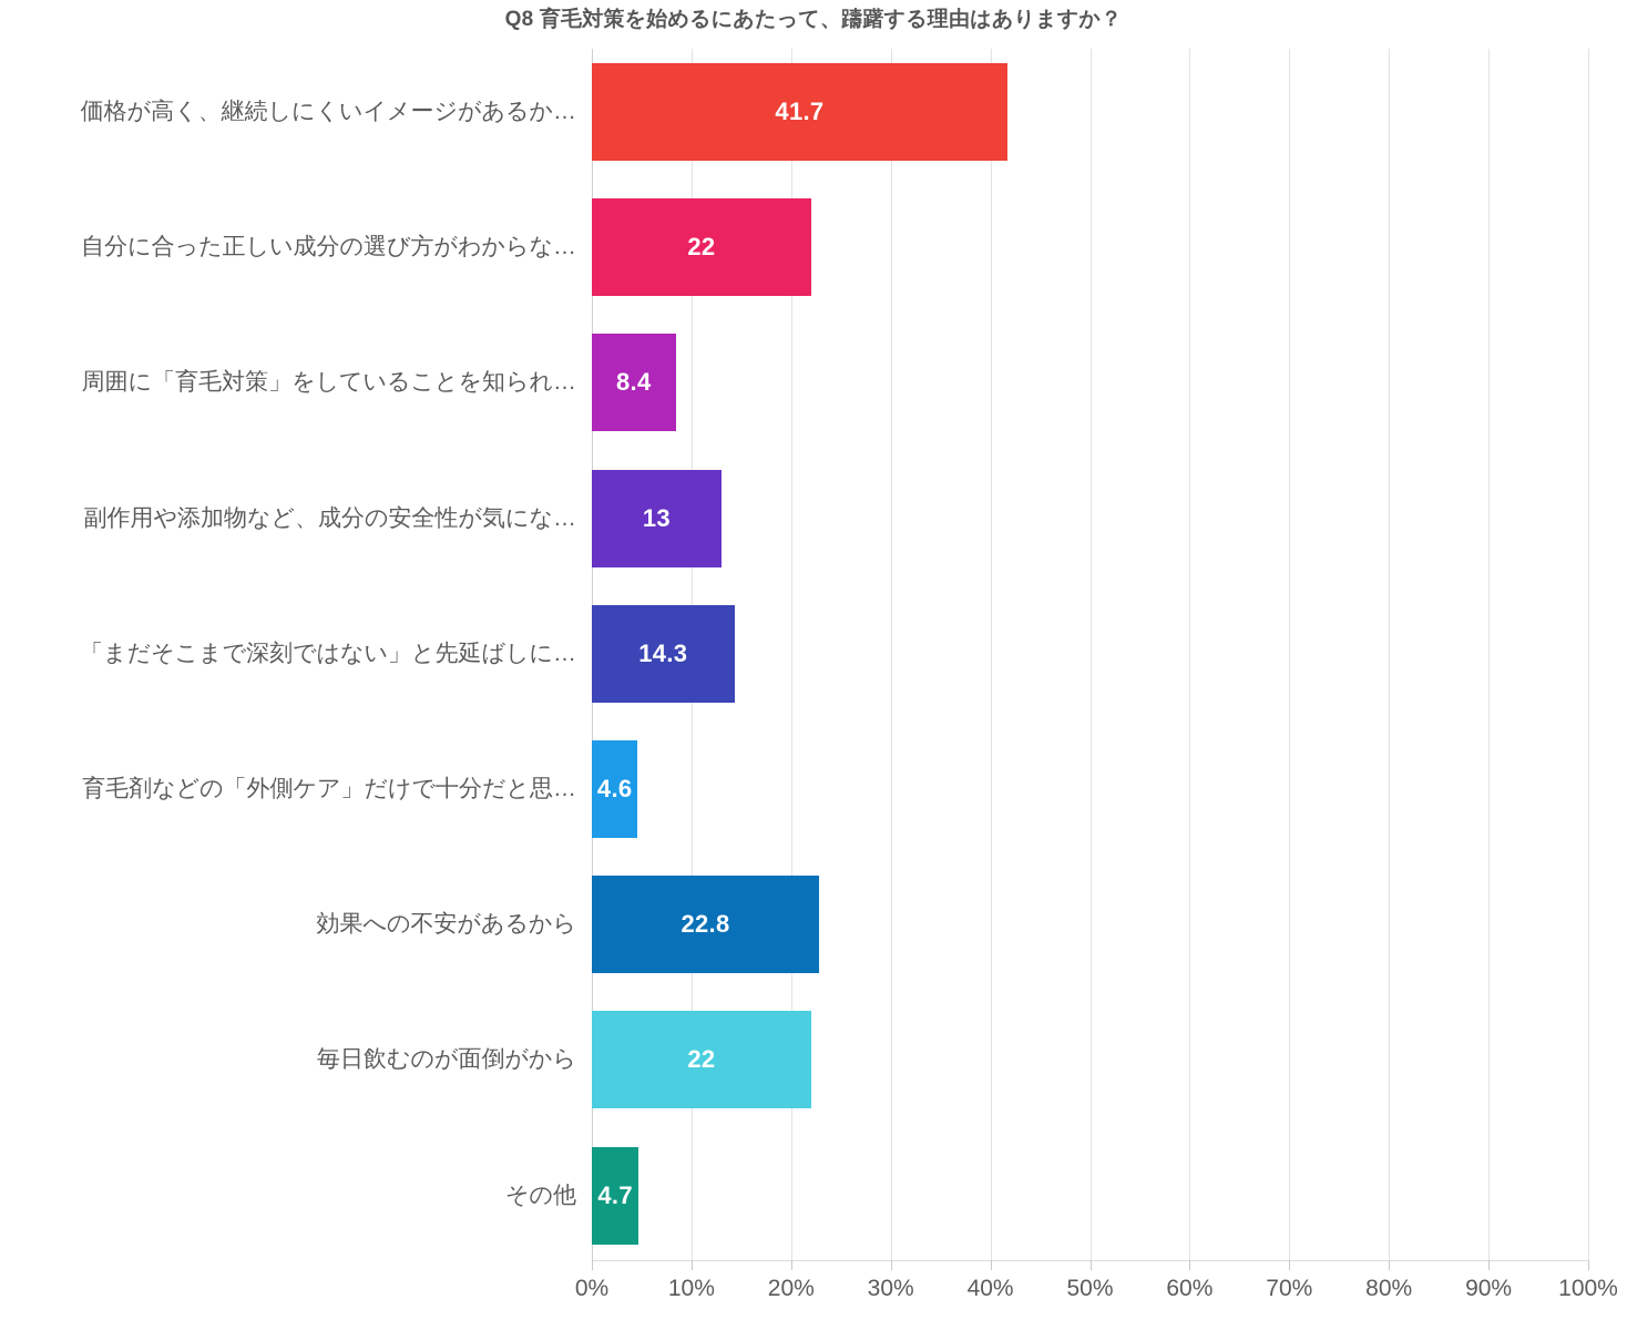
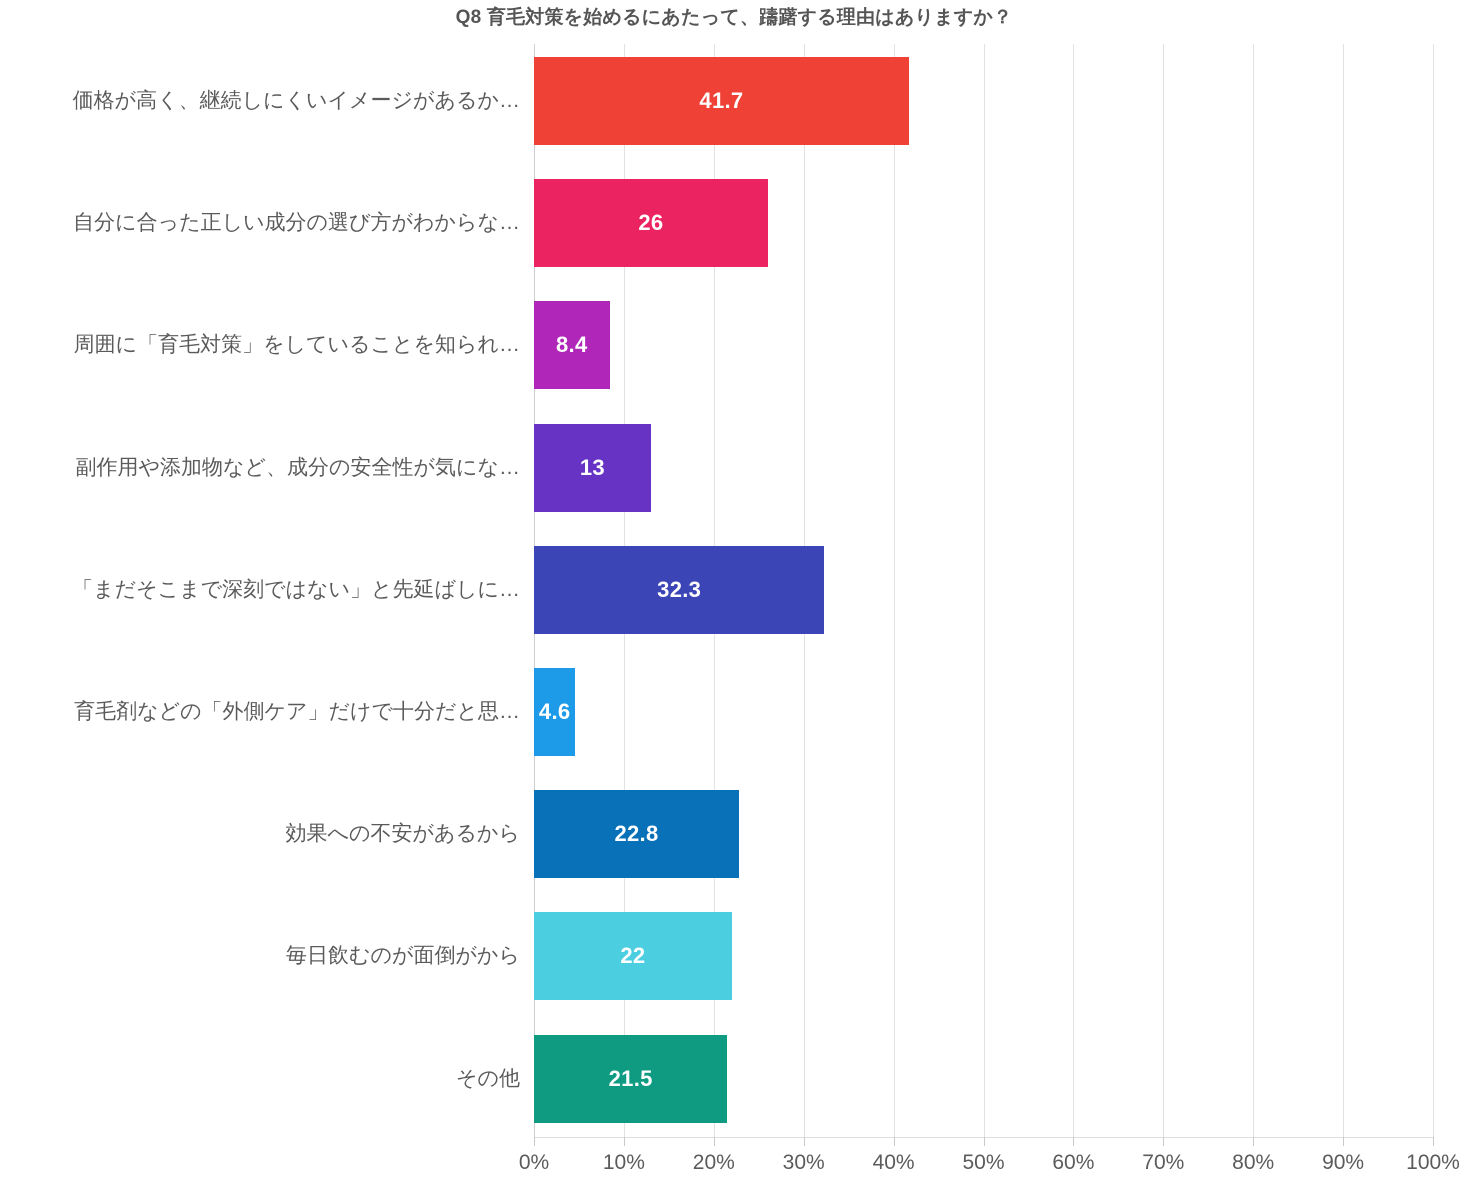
自分に合った正しい成分の選び方がわからな…: 22 -> 26
「まだそこまで深刻ではない」と先延ばしに…: 14.3 -> 32.3
その他: 4.7 -> 21.5
